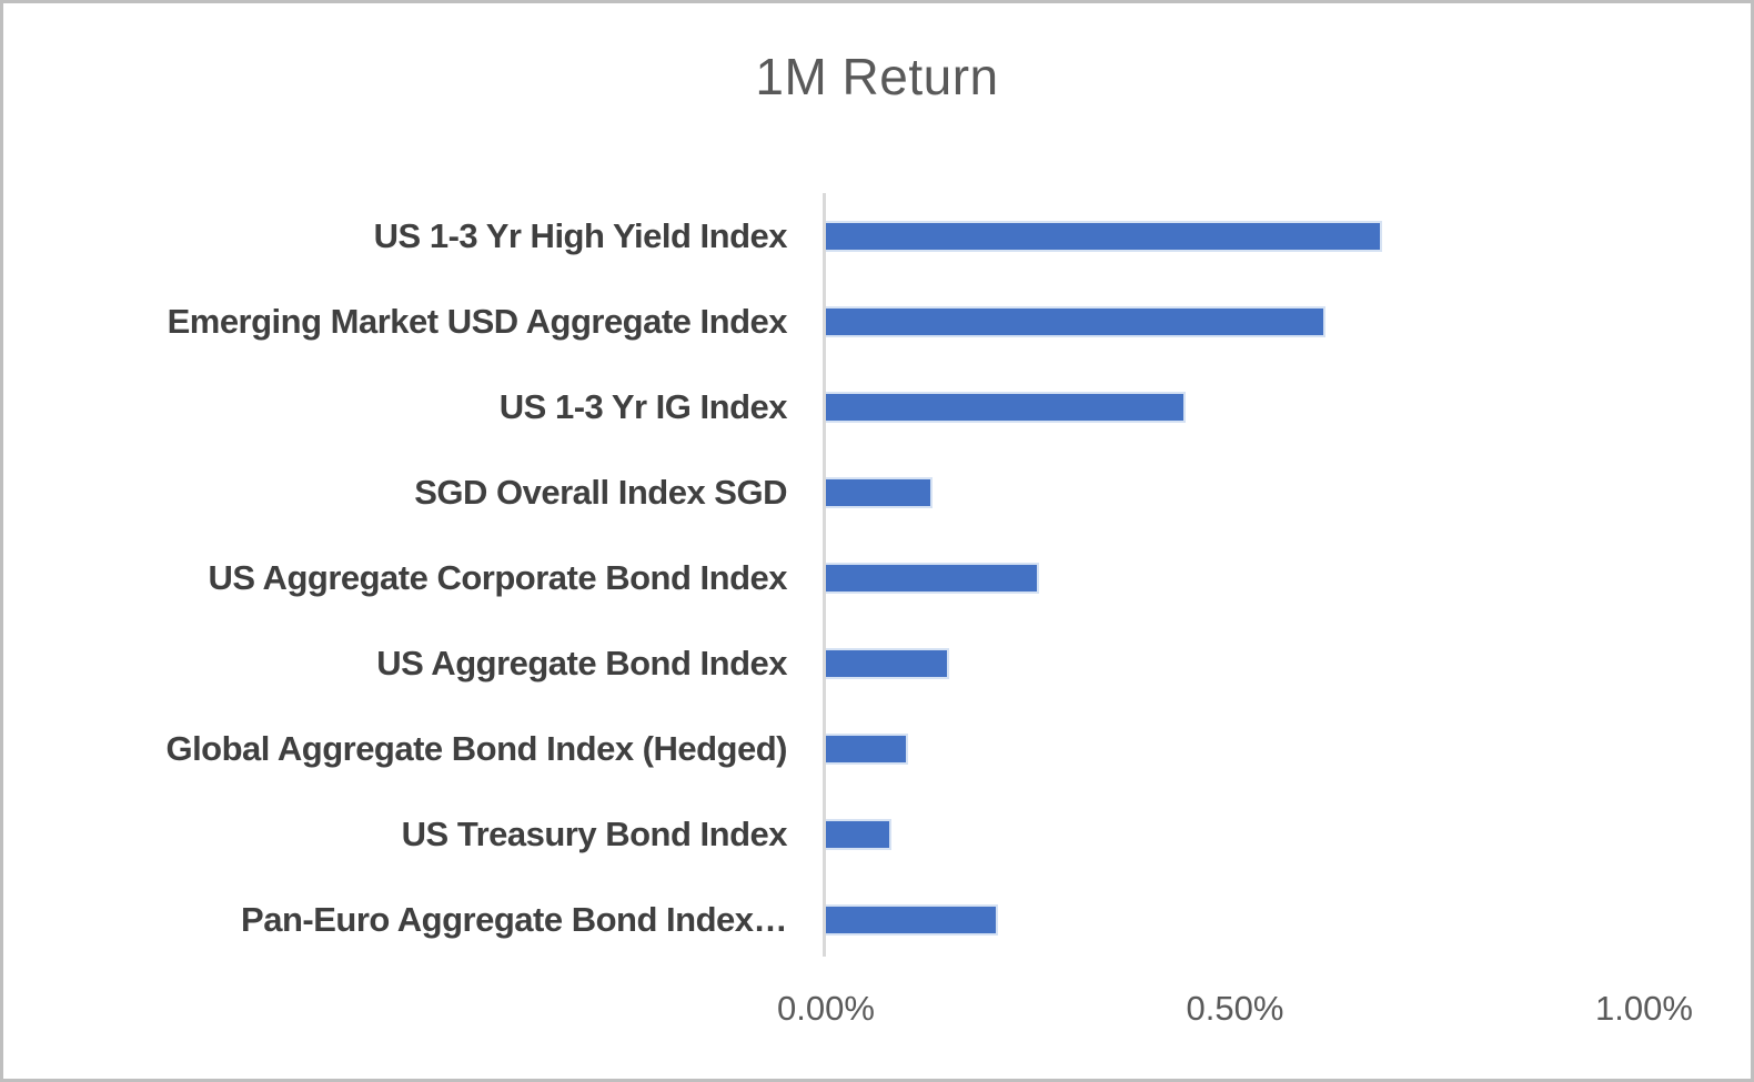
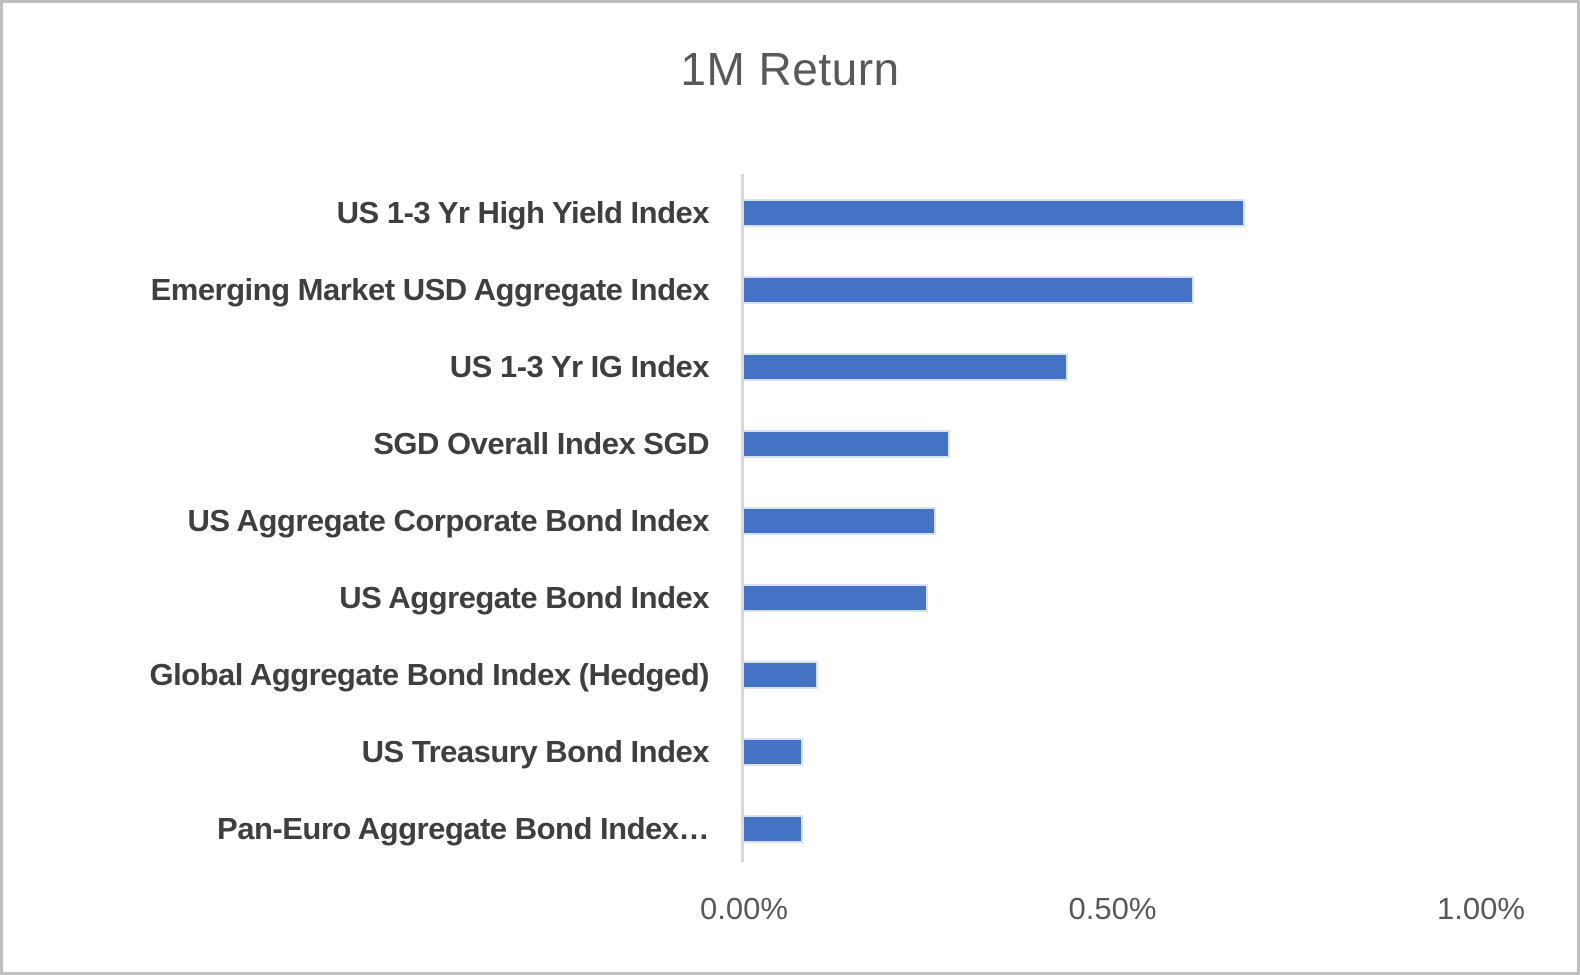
SGD Overall Index SGD: 0.13% -> 0.28%
US Aggregate Bond Index: 0.15% -> 0.25%
Pan-Euro Aggregate Bond Index…: 0.21% -> 0.08%
